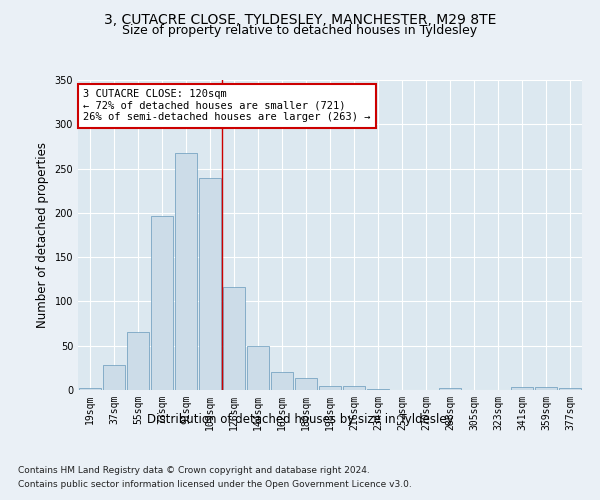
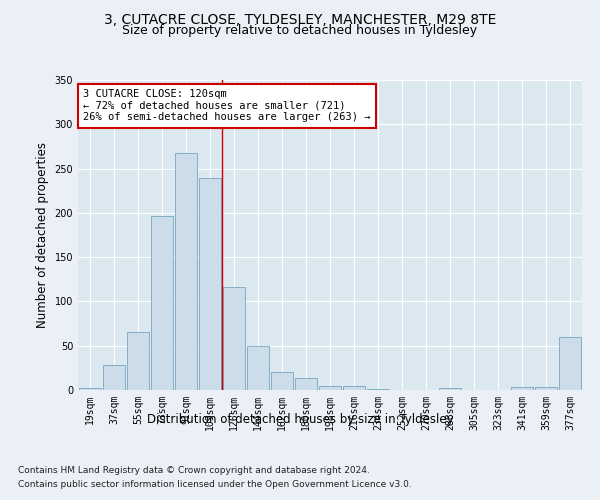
377sqm: 2 -> 60
